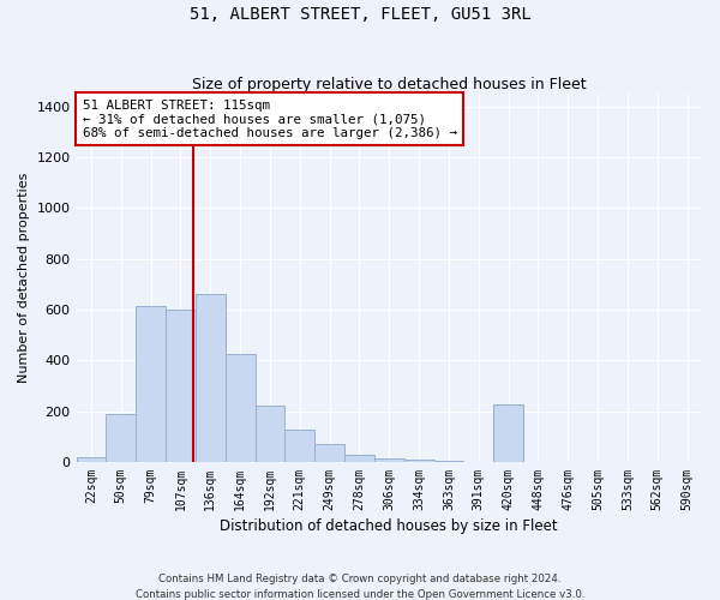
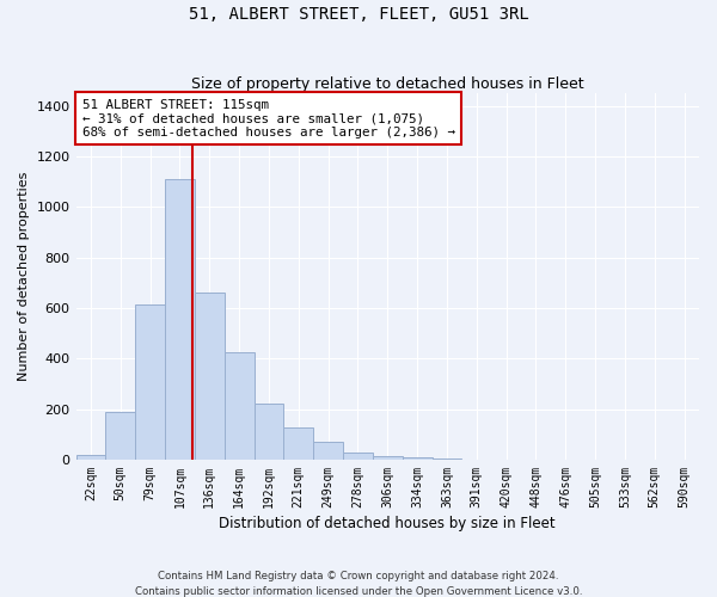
107sqm: 600 -> 1110
420sqm: 225 -> 1
